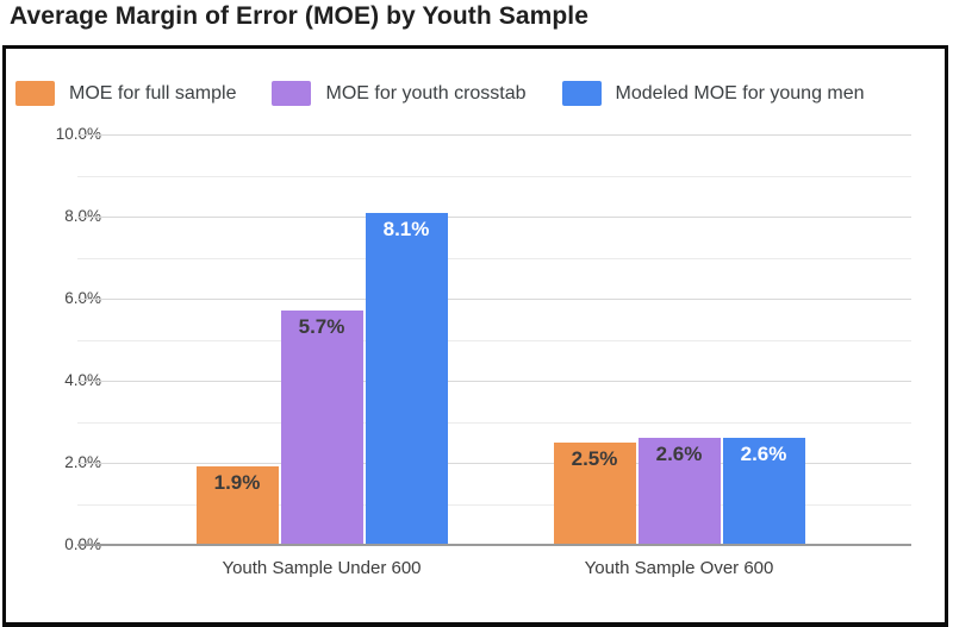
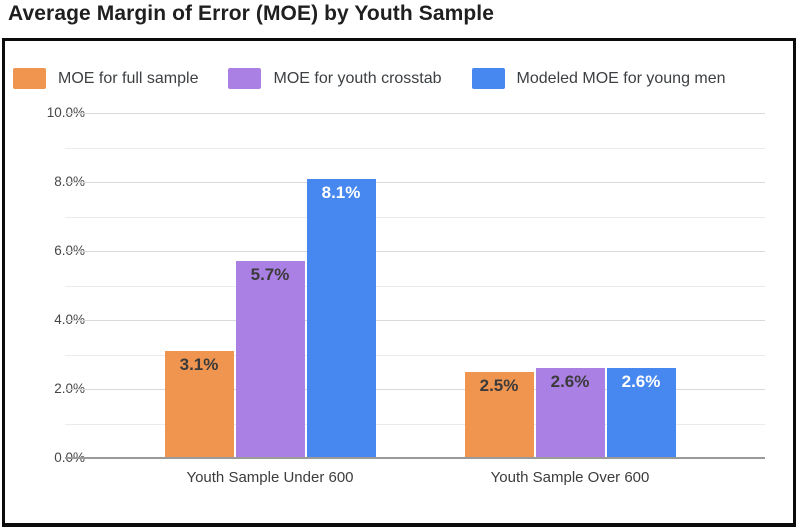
MOE for full sample/Youth Sample Under 600: 1.9% -> 3.1%
